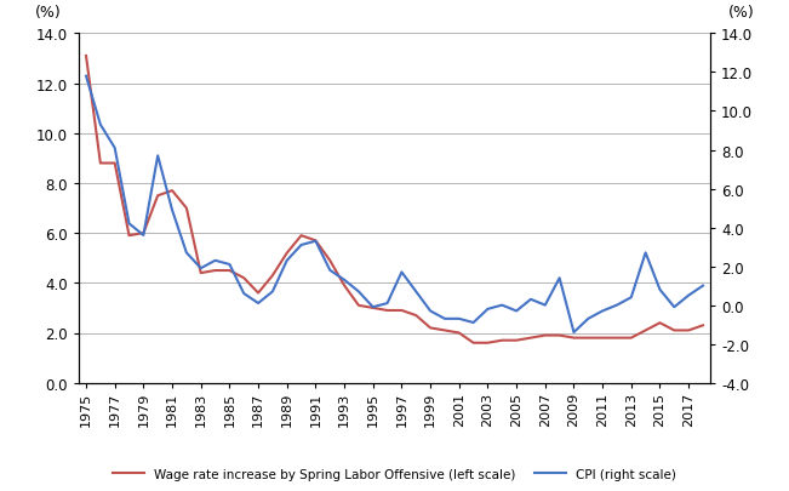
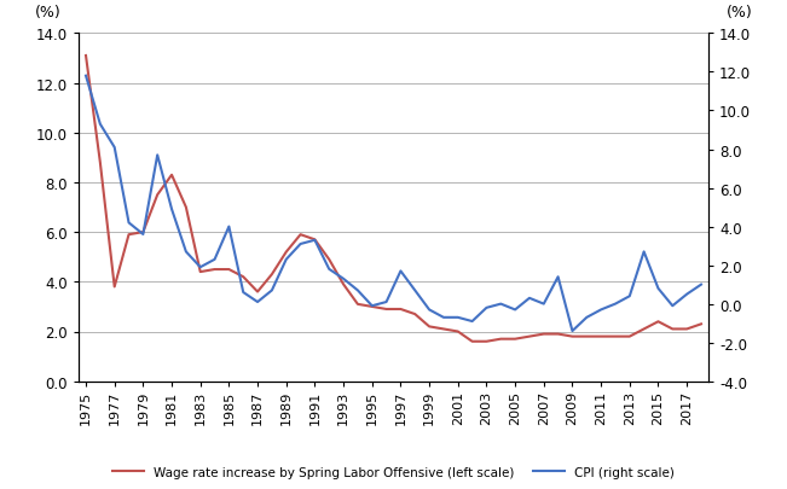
Wage rate increase by Spring Labor Offensive (left scale)/1977: 8.8 -> 3.8
Wage rate increase by Spring Labor Offensive (left scale)/1981: 7.7 -> 8.3
CPI (right scale)/1985: 2.1 -> 4.0
